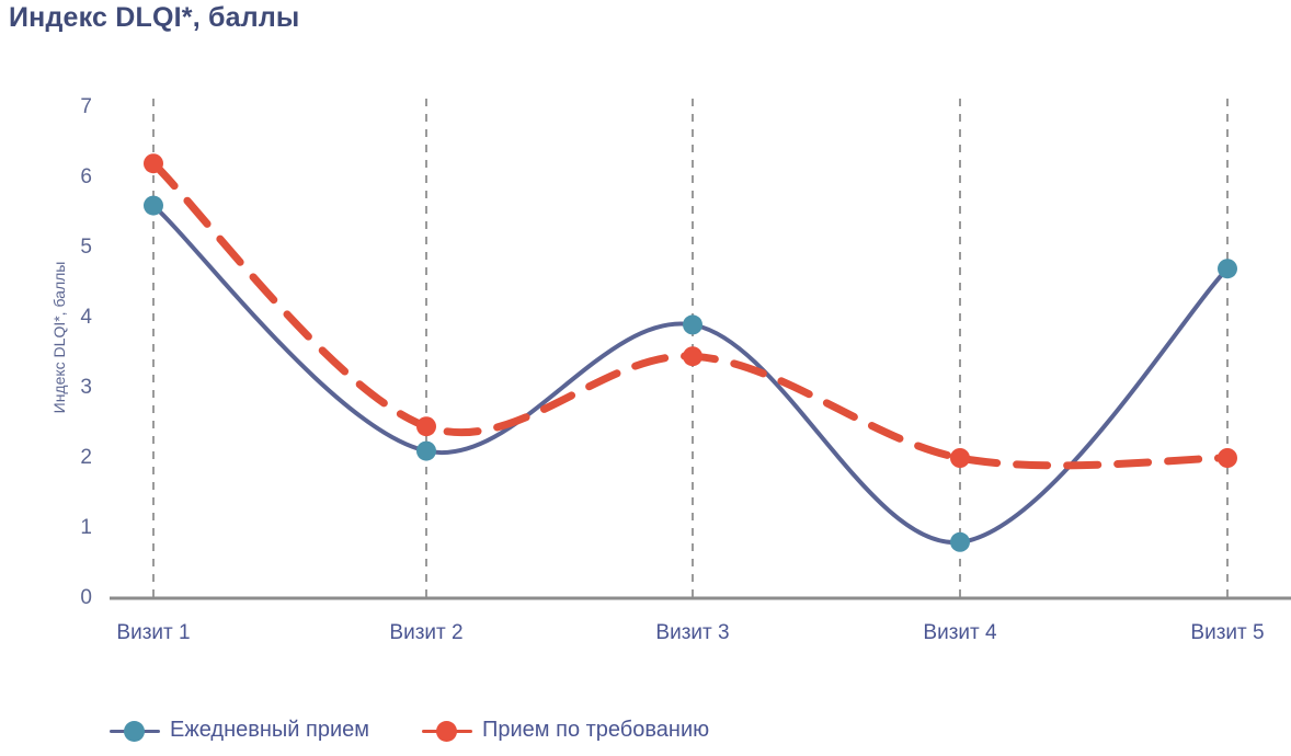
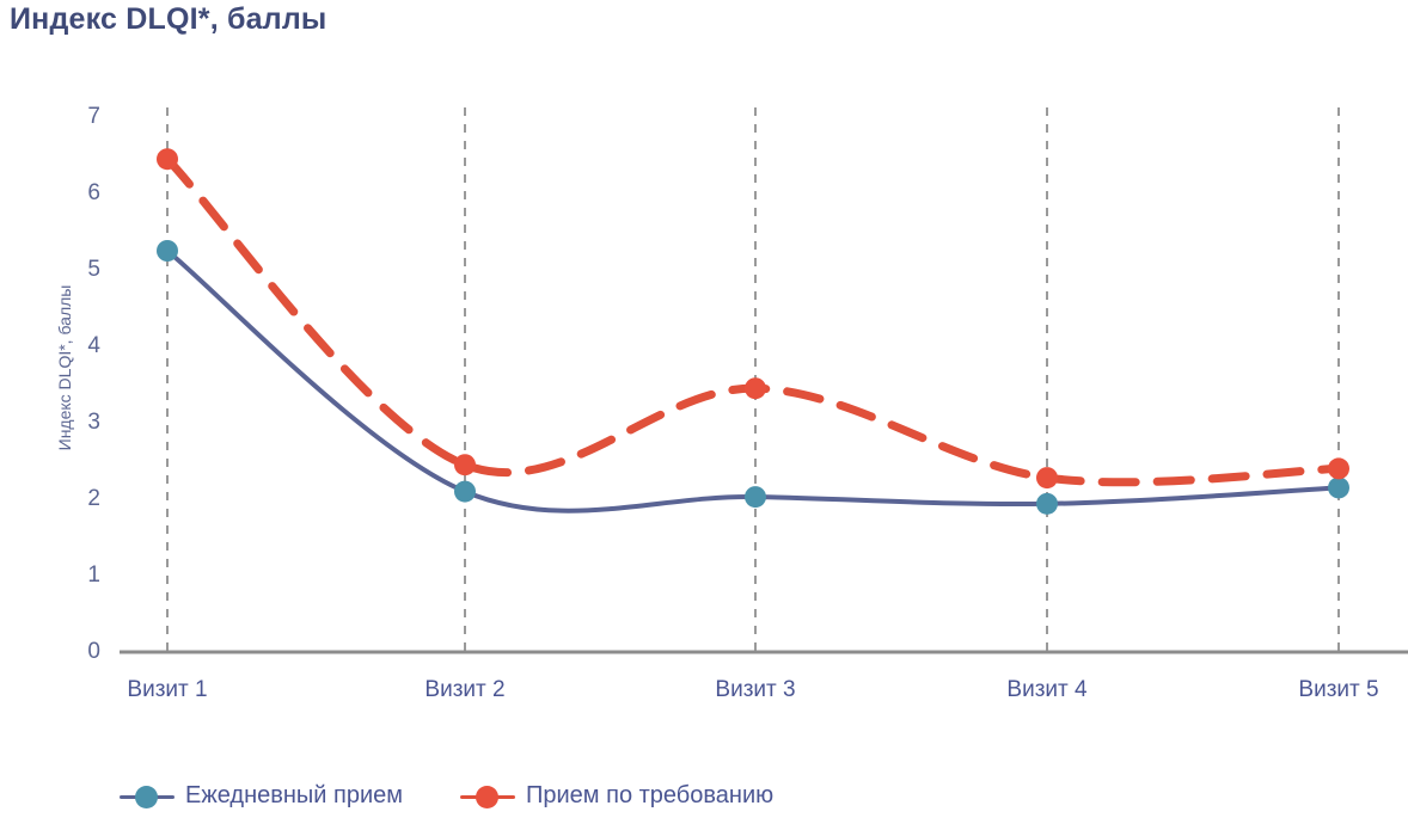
Ежедневный прием/Визит 1: 5.6 -> 5.2
Прием по требованию/Визит 1: 6.2 -> 6.5
Ежедневный прием/Визит 3: 3.9 -> 2.0
Ежедневный прием/Визит 4: 0.8 -> 1.9
Прием по требованию/Визит 4: 2.0 -> 2.3
Ежедневный прием/Визит 5: 4.7 -> 2.1
Прием по требованию/Визит 5: 2.0 -> 2.4
